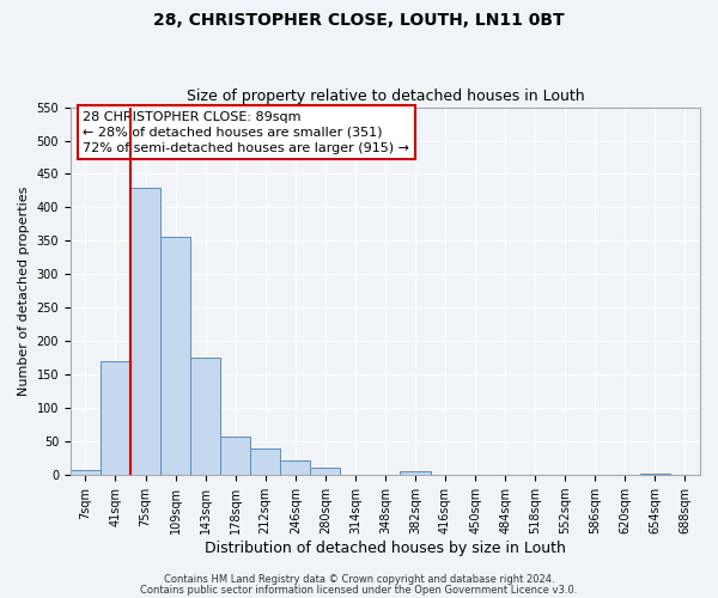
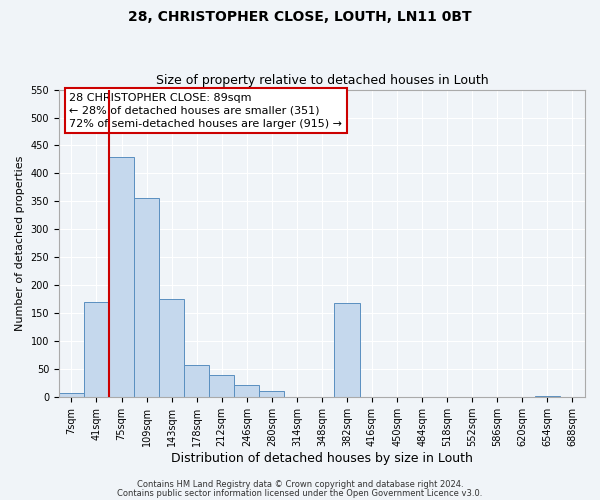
382sqm: 5 -> 168
